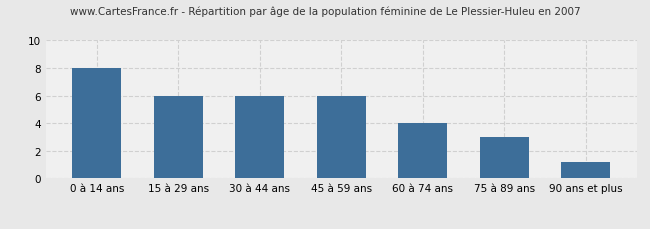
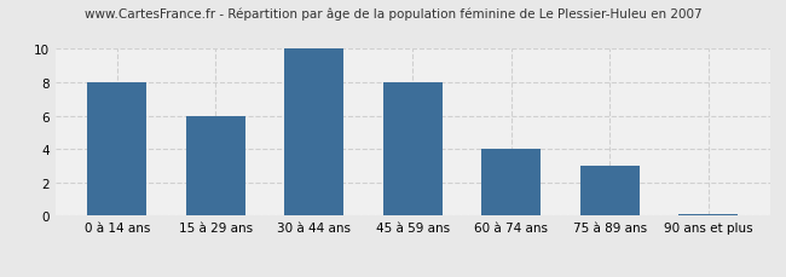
30 à 44 ans: 6.0 -> 10.0
45 à 59 ans: 6.0 -> 8.0
90 ans et plus: 1.2 -> 0.1
